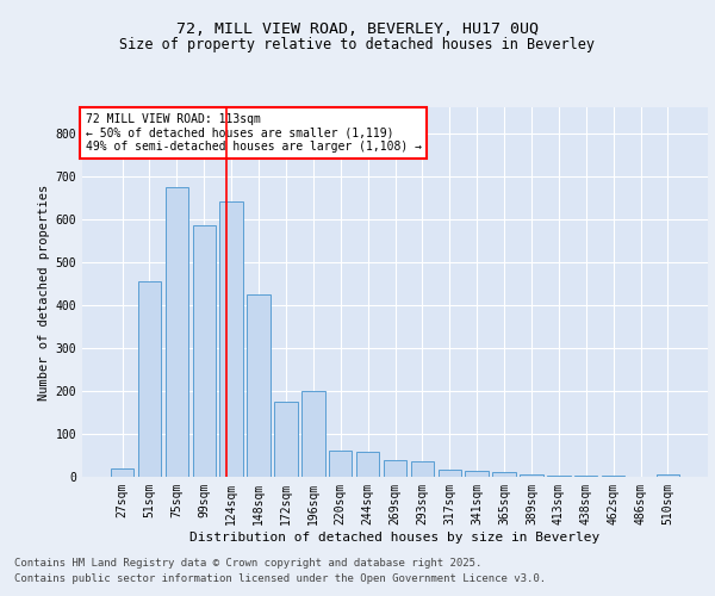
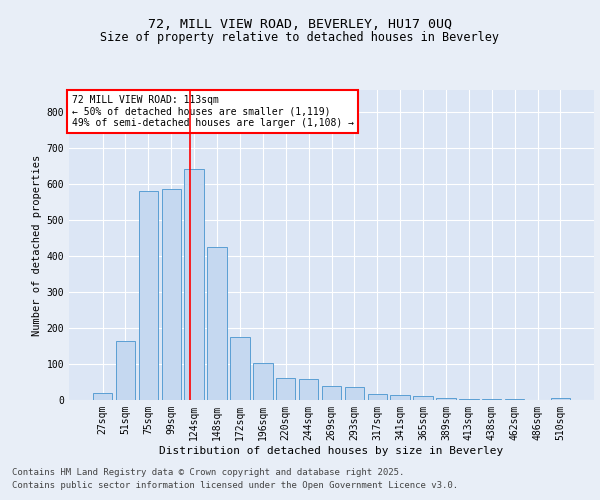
51sqm: 455 -> 165
75sqm: 675 -> 580
196sqm: 200 -> 103
